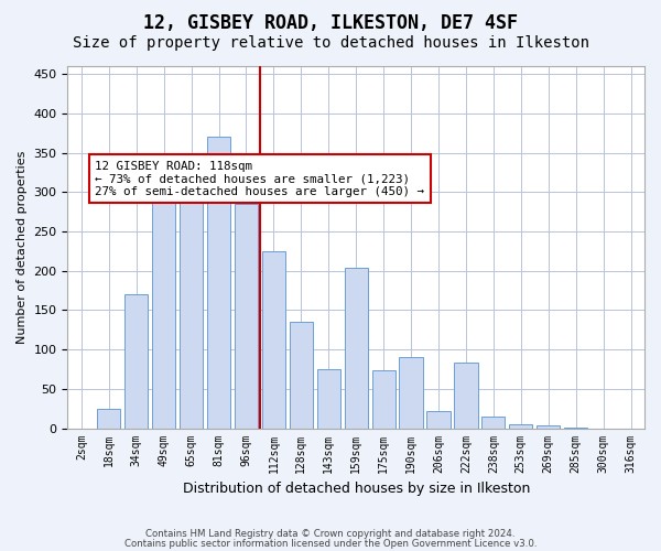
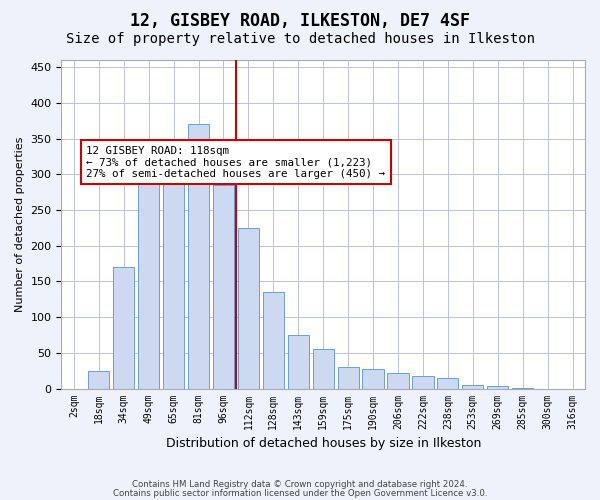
159sqm: 204 -> 55
175sqm: 74 -> 30
190sqm: 90 -> 28
222sqm: 84 -> 18
